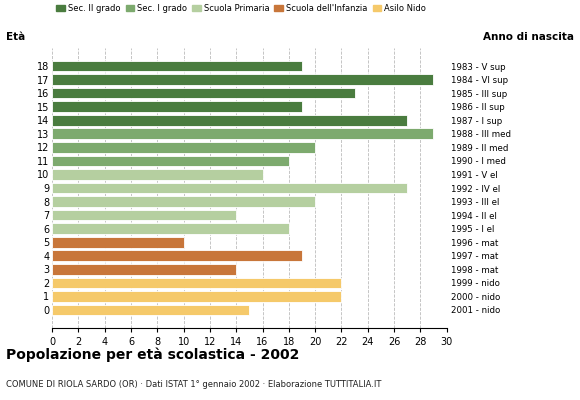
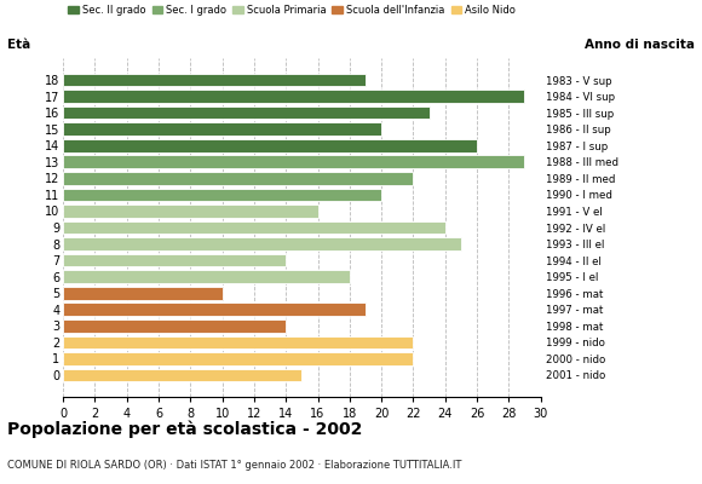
15: 19 -> 20
14: 27 -> 26
12: 20 -> 22
11: 18 -> 20
9: 27 -> 24
8: 20 -> 25
